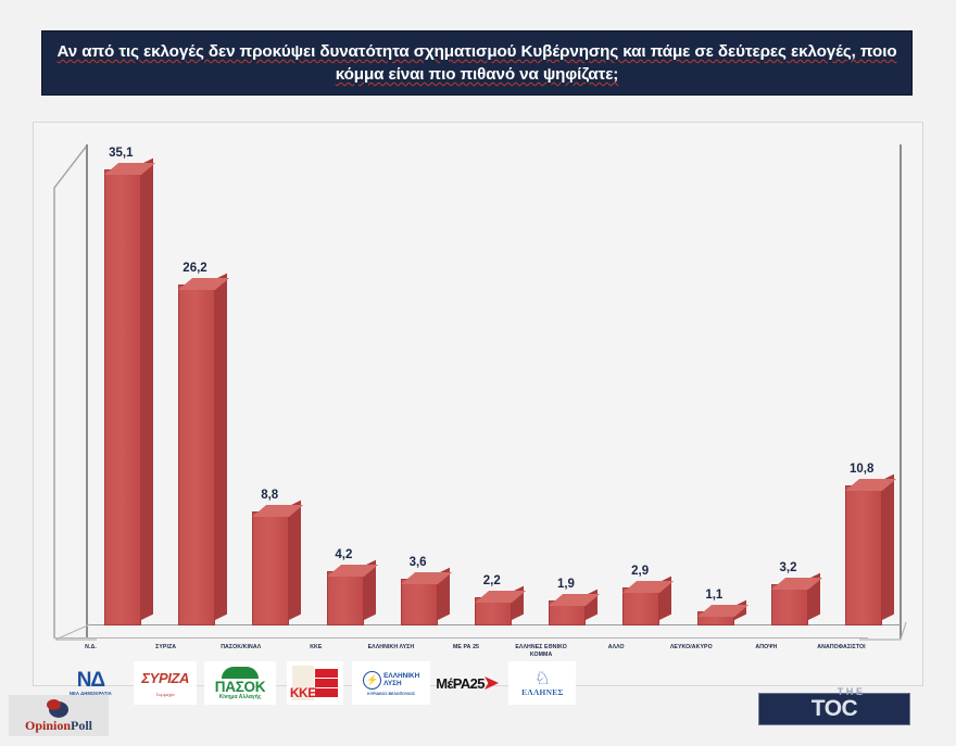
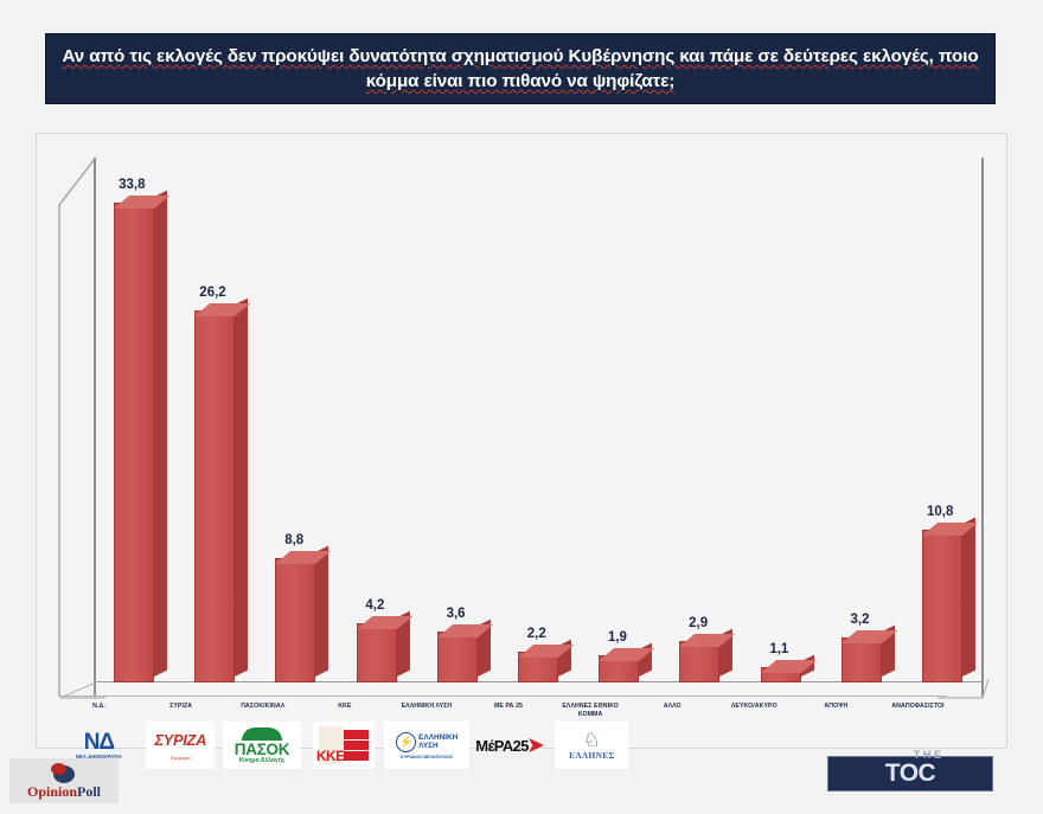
Ν.Δ.: 35,1 -> 33,8
